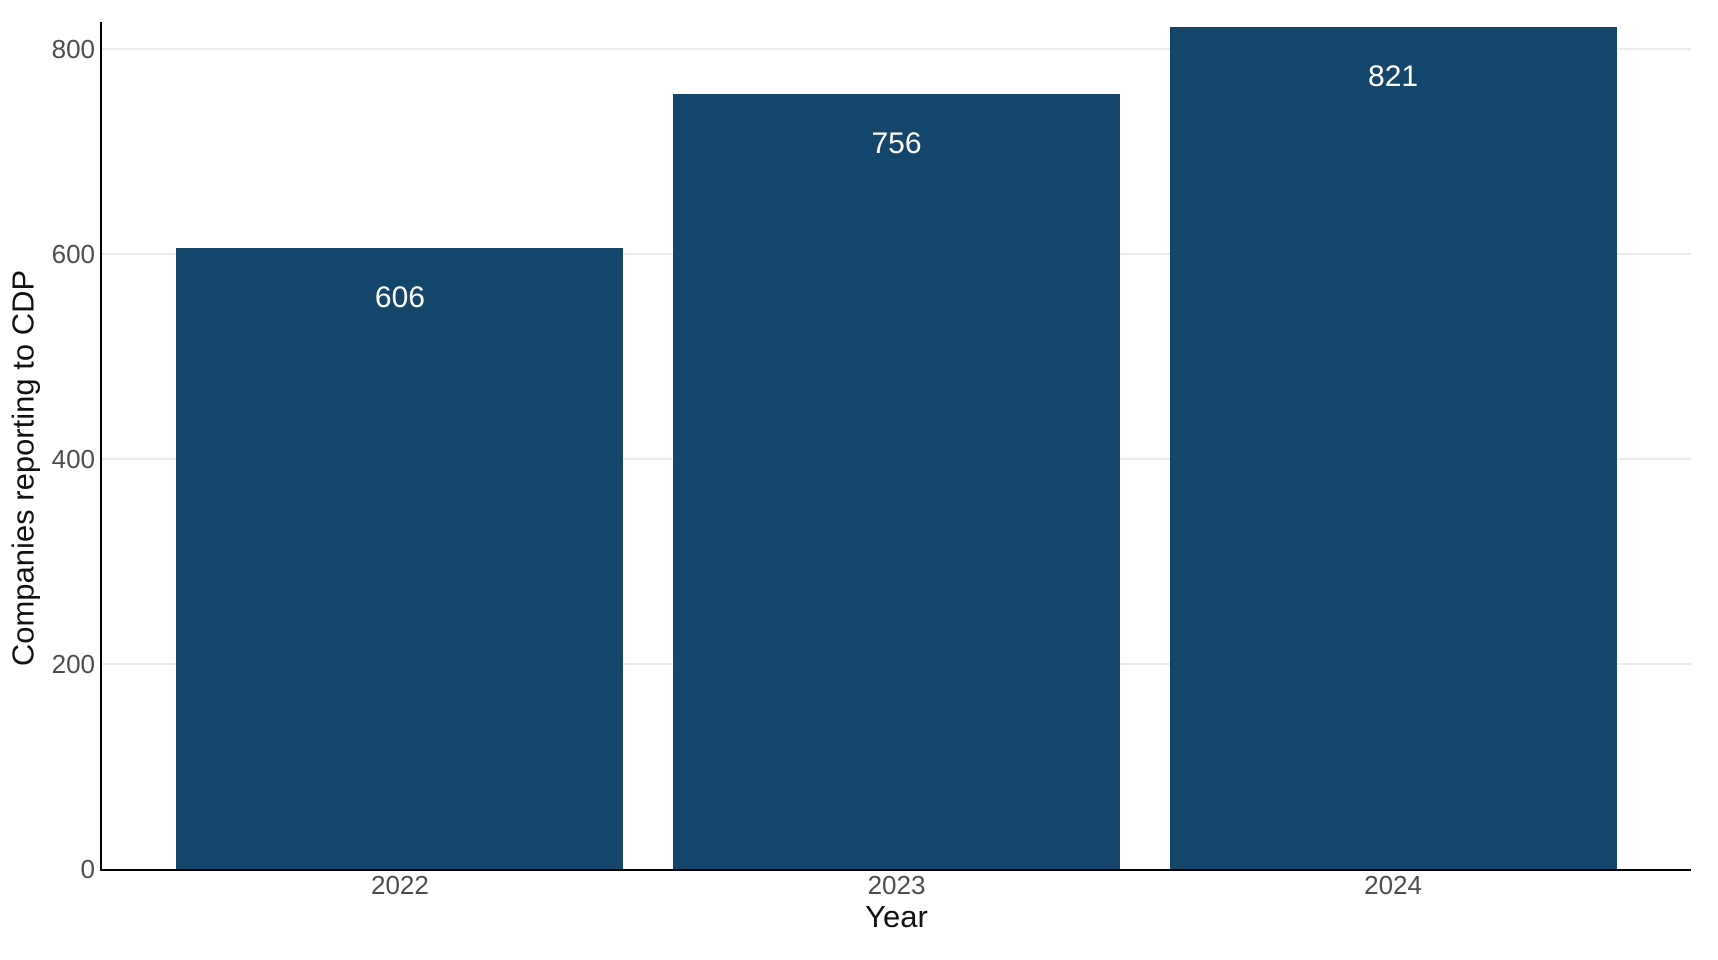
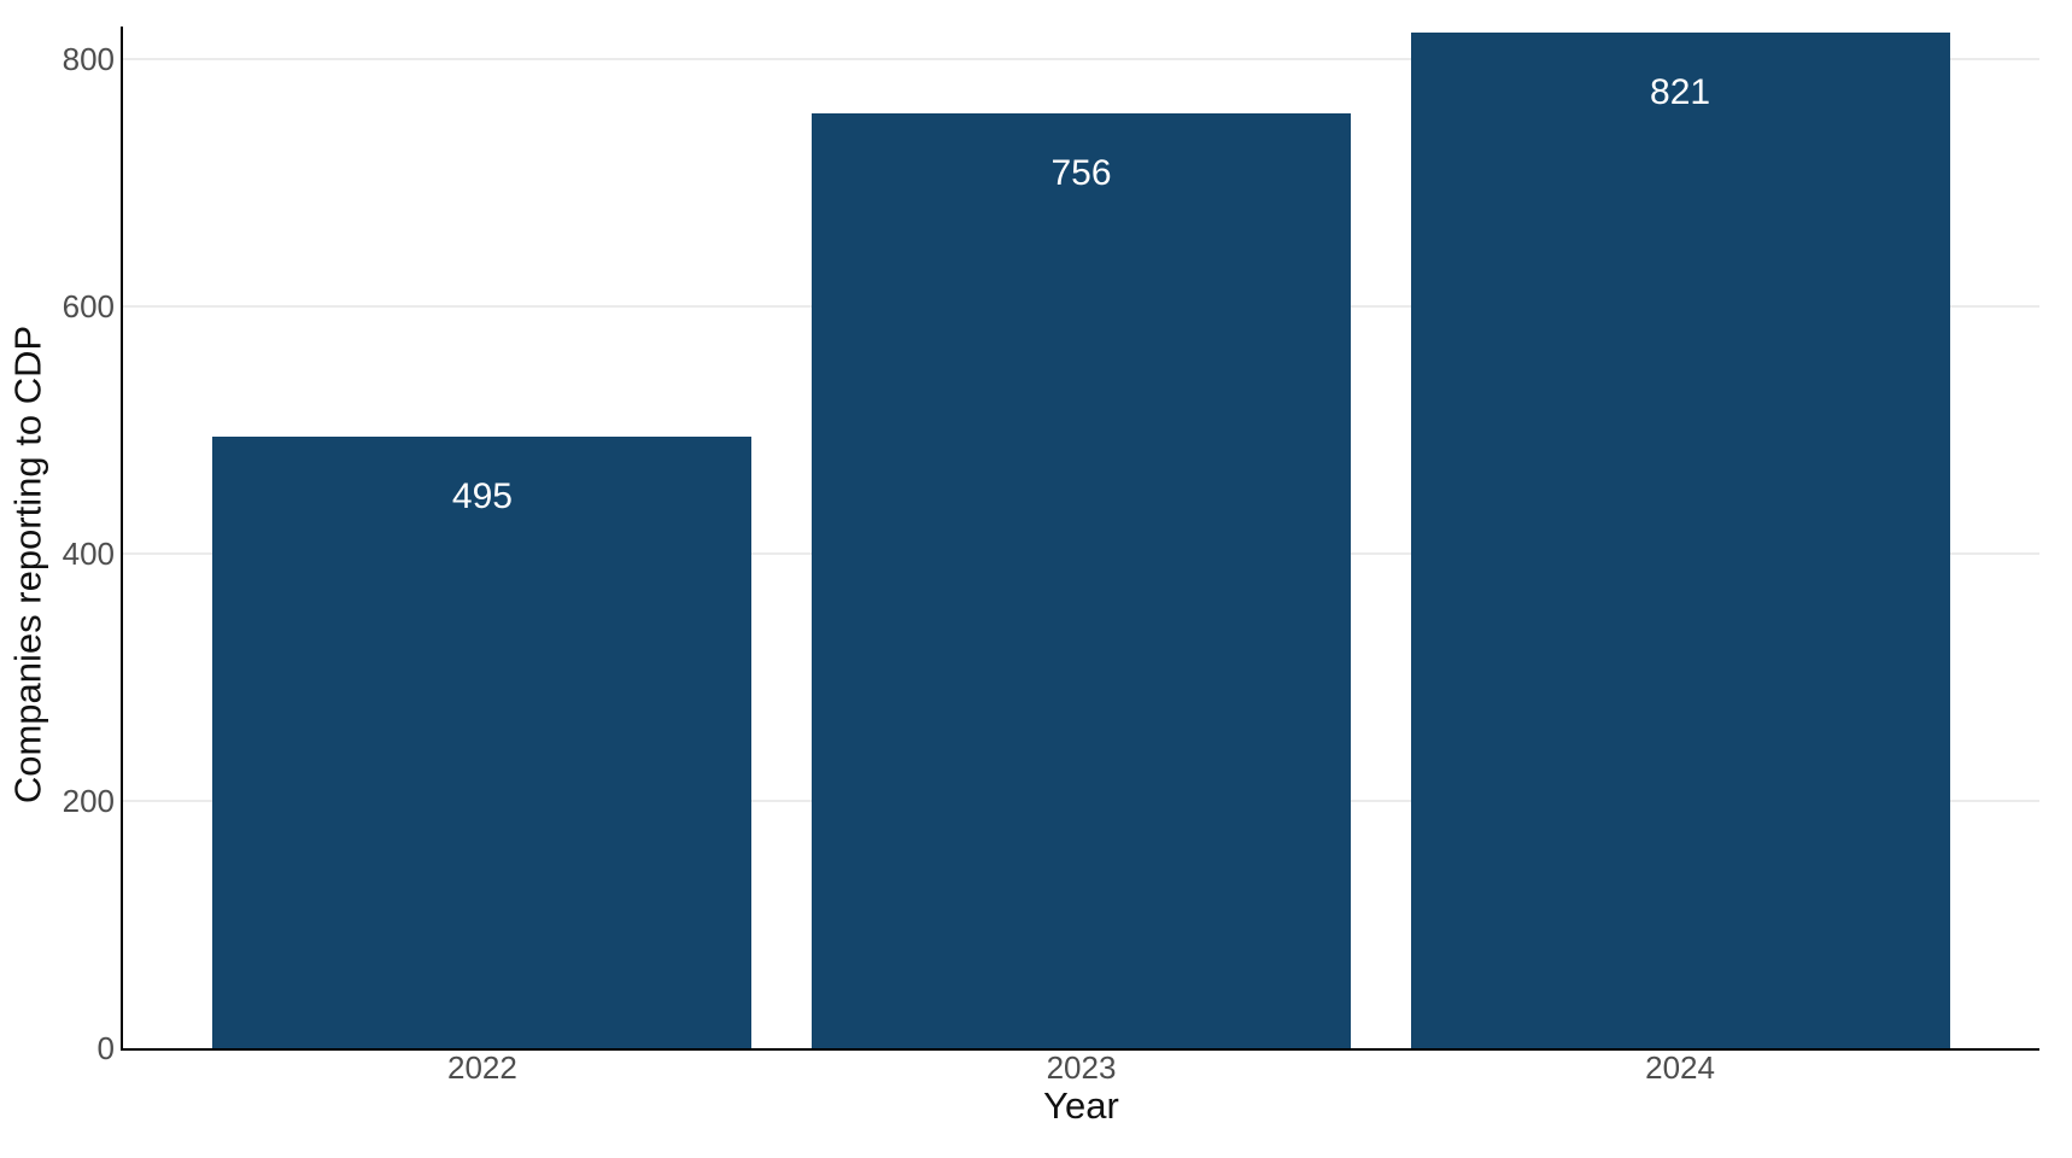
2022: 606 -> 495
